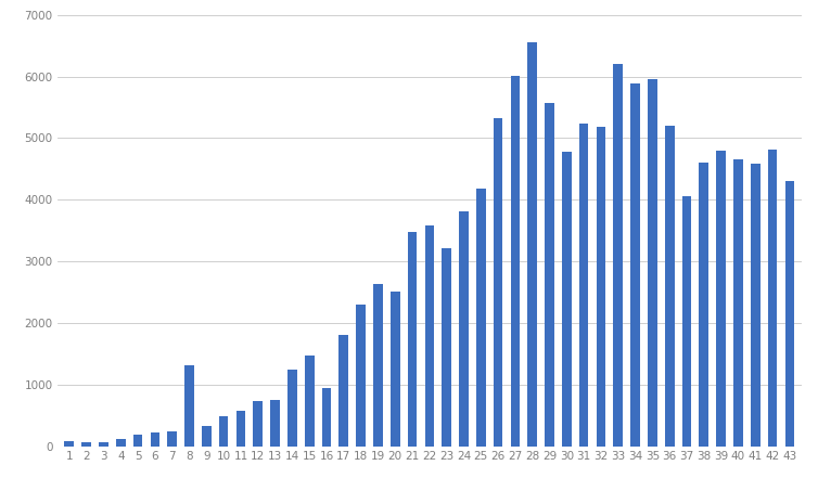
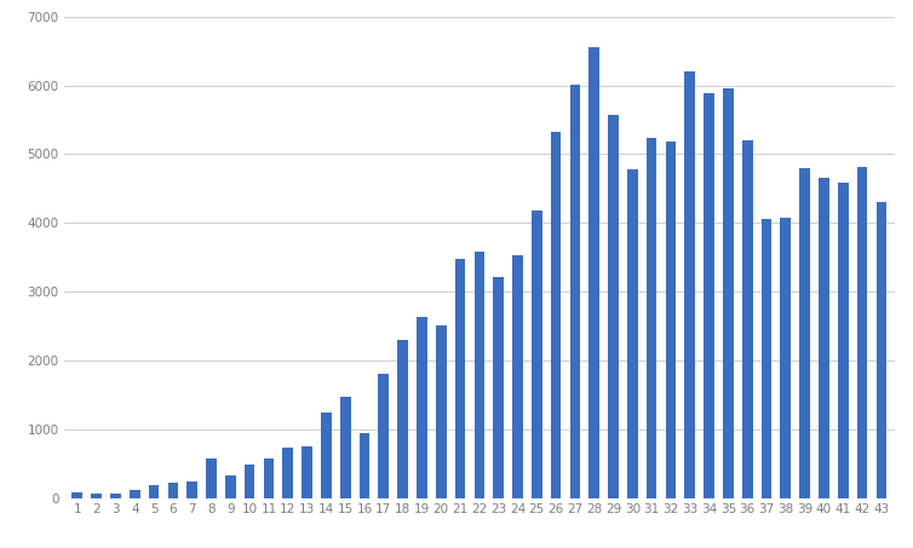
8: 1320 -> 580
24: 3820 -> 3540
38: 4600 -> 4070
